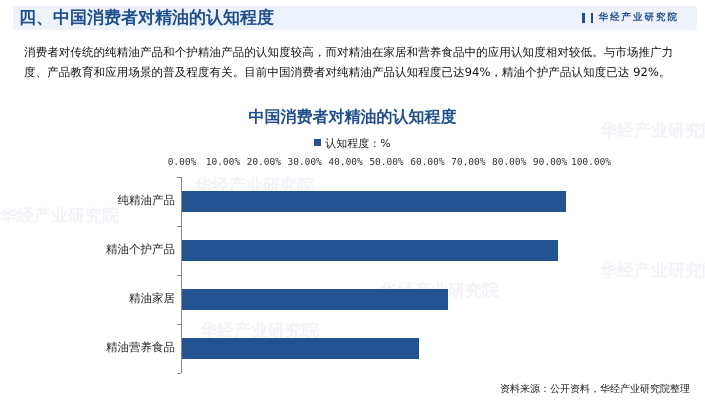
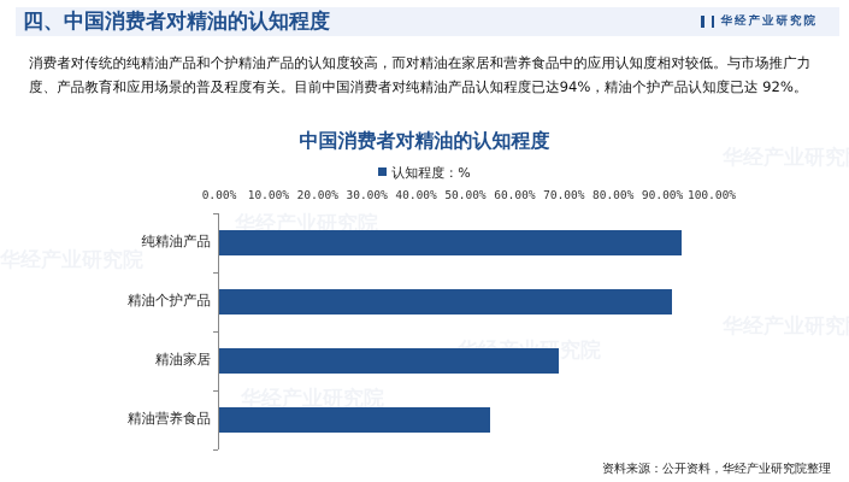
精油家居: 65% -> 69%
精油营养食品: 58% -> 55%
